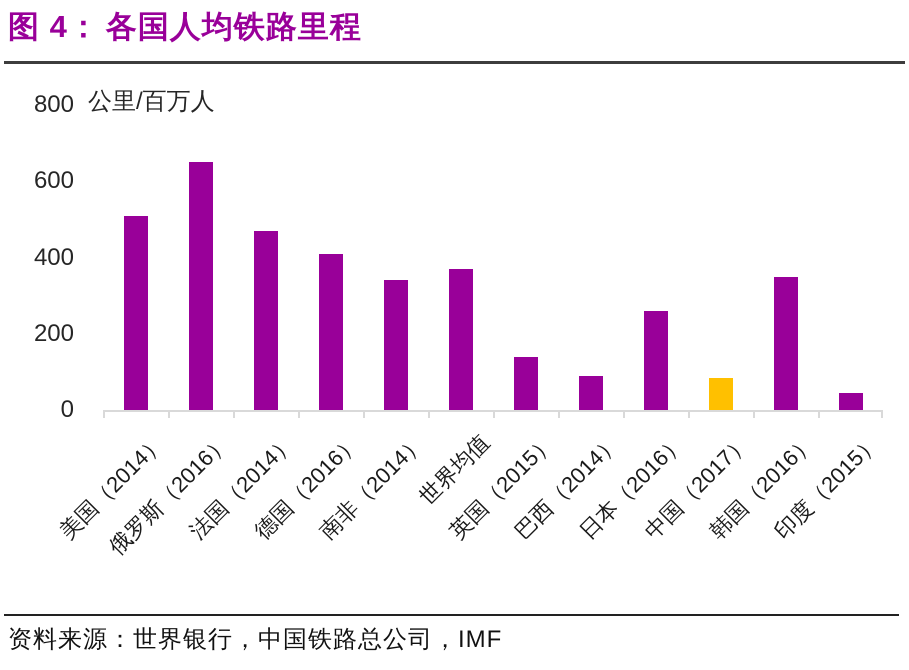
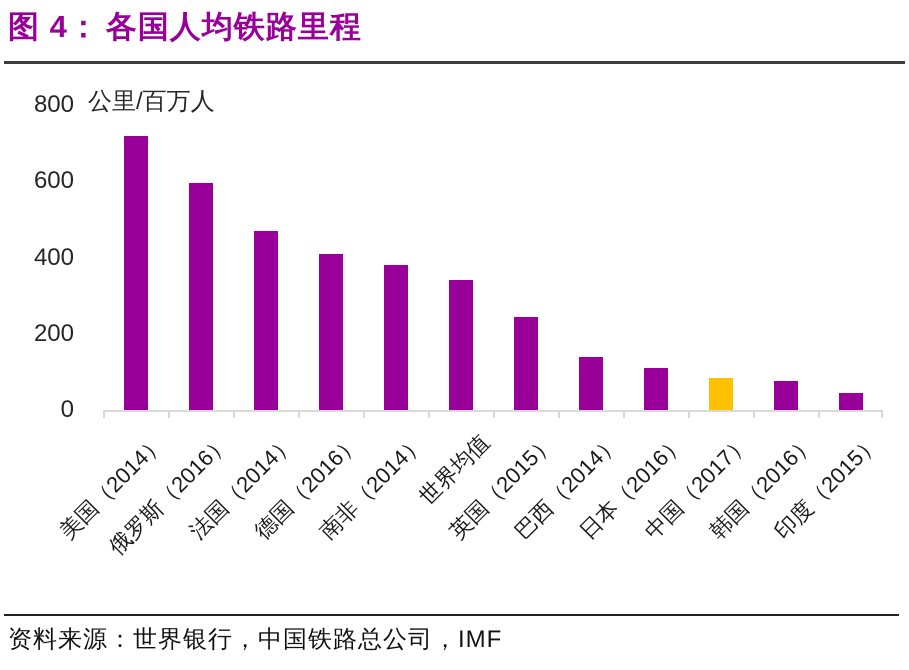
美国（2014）: 510 -> 720
俄罗斯（2016）: 650 -> 600
南非（2014）: 340 -> 380
世界均值: 370 -> 340
英国（2015）: 140 -> 240
巴西（2014）: 90 -> 140
日本（2016）: 260 -> 110
韩国（2016）: 350 -> 80
